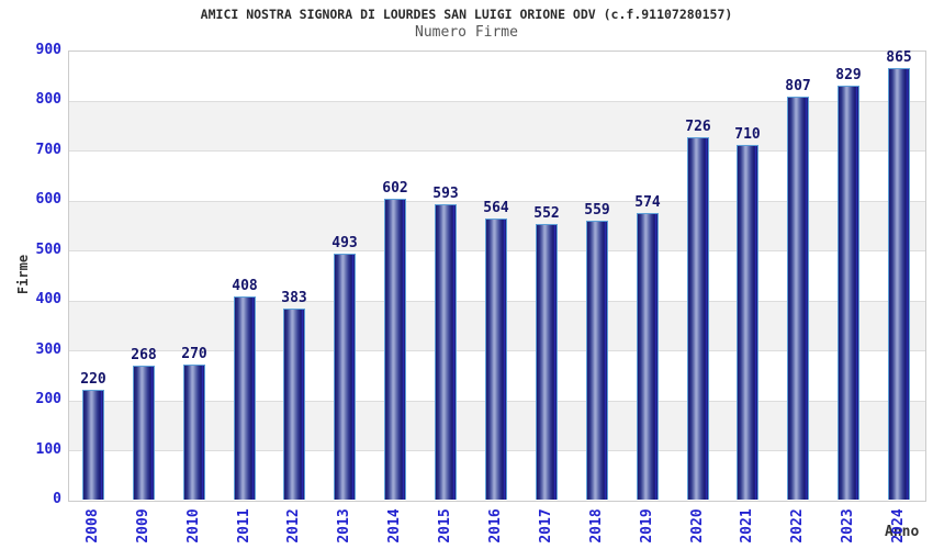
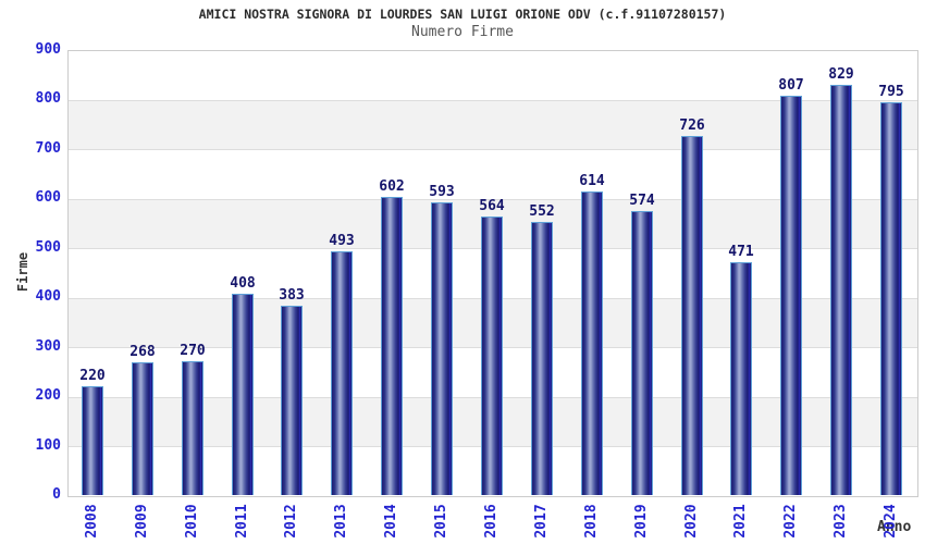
2018: 559 -> 614
2021: 710 -> 471
2024: 865 -> 795
